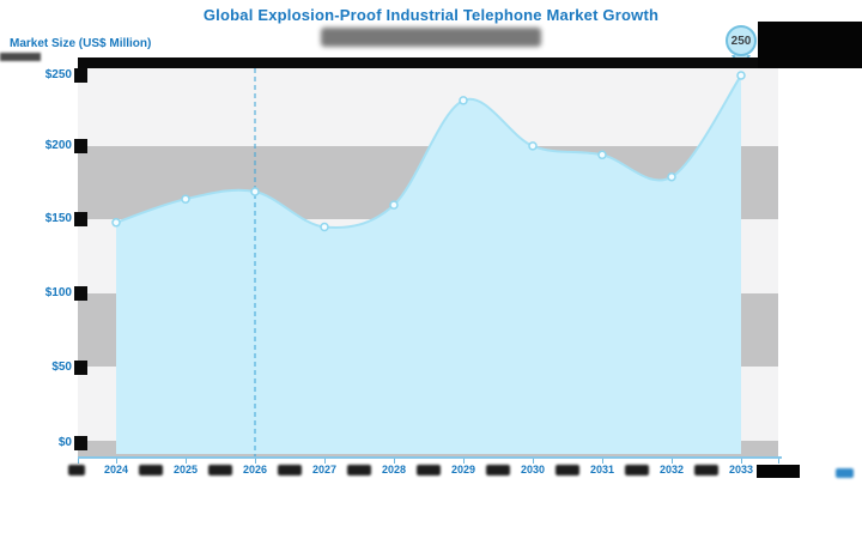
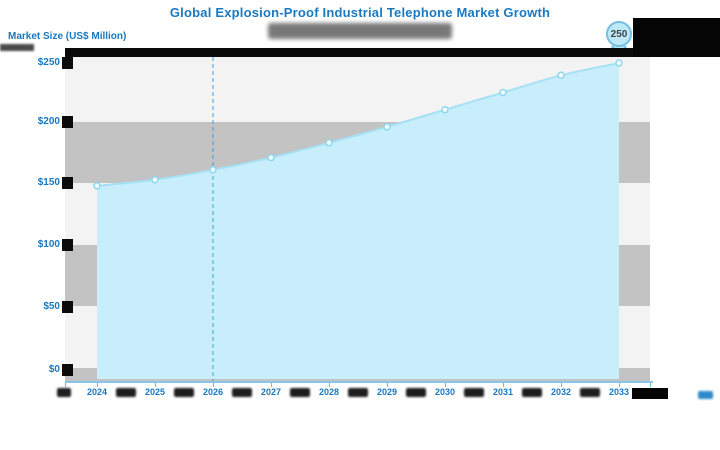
2025: $166 -> $155
2026: $171 -> $163
2027: $147 -> $173
2028: $162 -> $185
2029: $233 -> $198
2030: $202 -> $212
2031: $196 -> $226
2032: $181 -> $240
